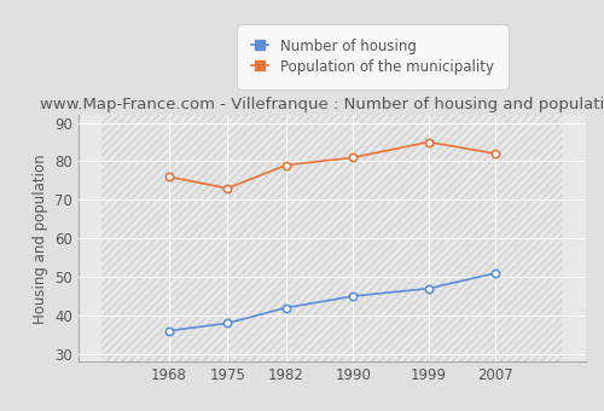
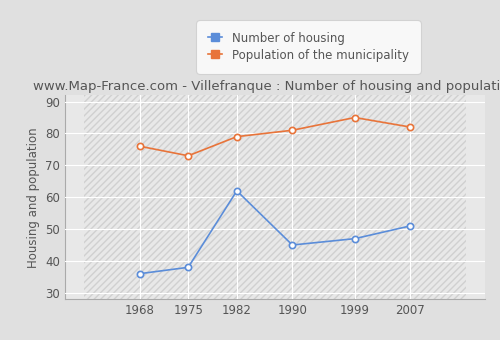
Number of housing/1982: 42 -> 62
